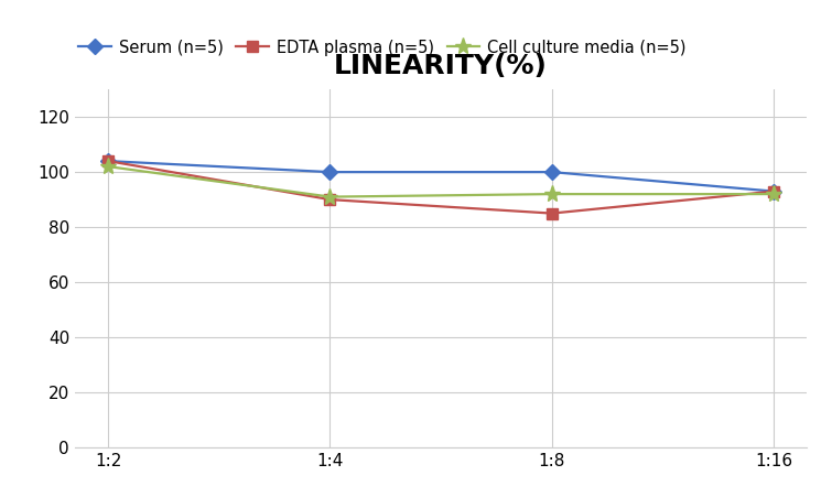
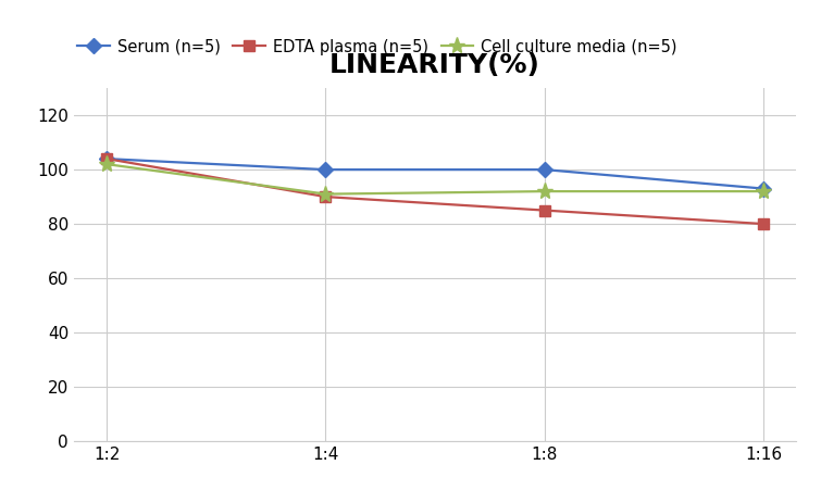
EDTA plasma (n=5)/1:16: 93 -> 80
